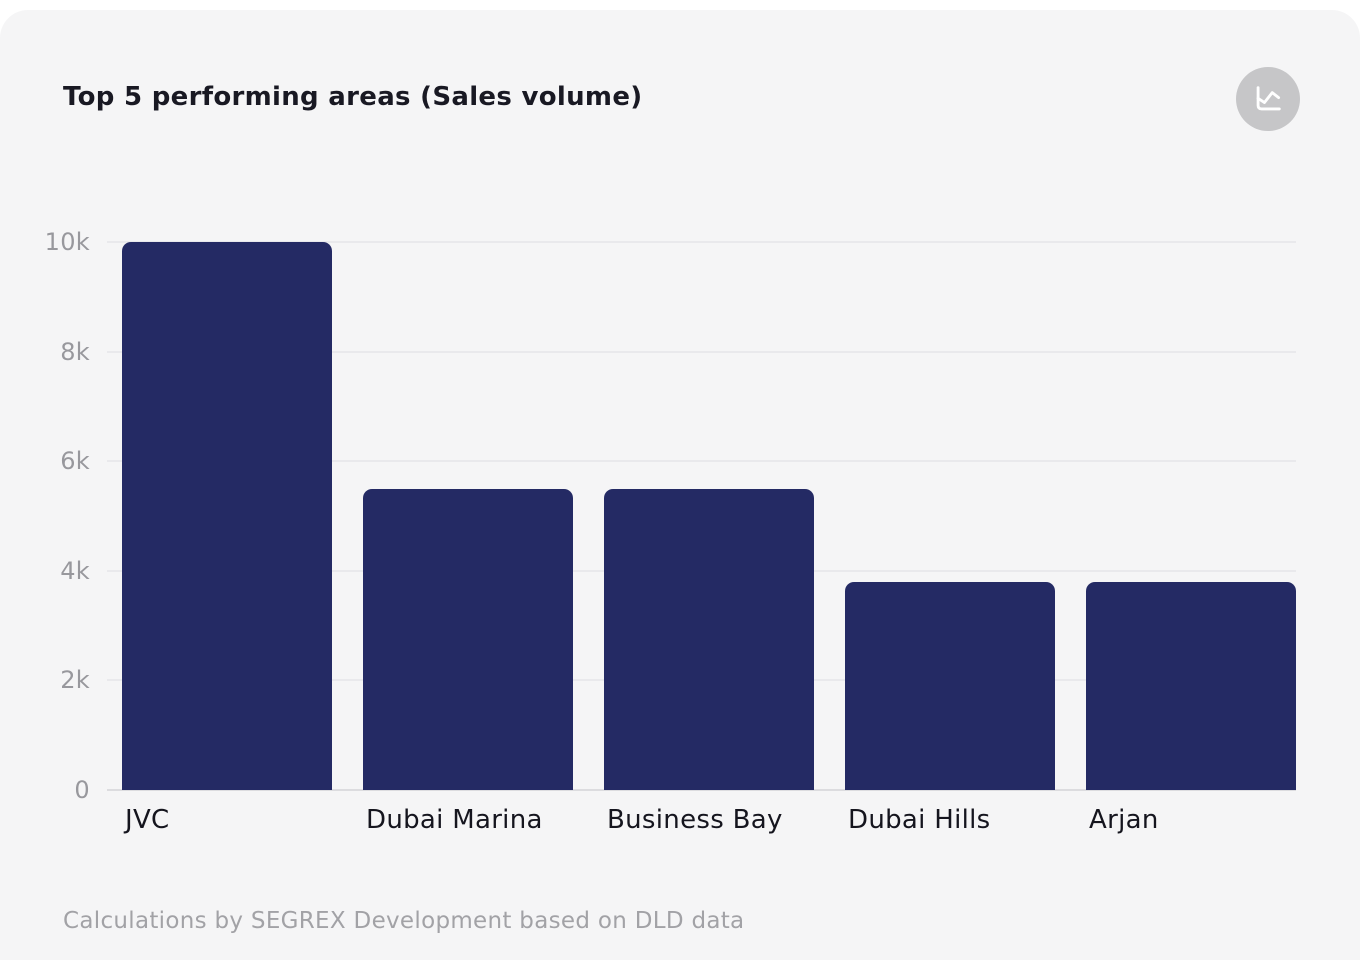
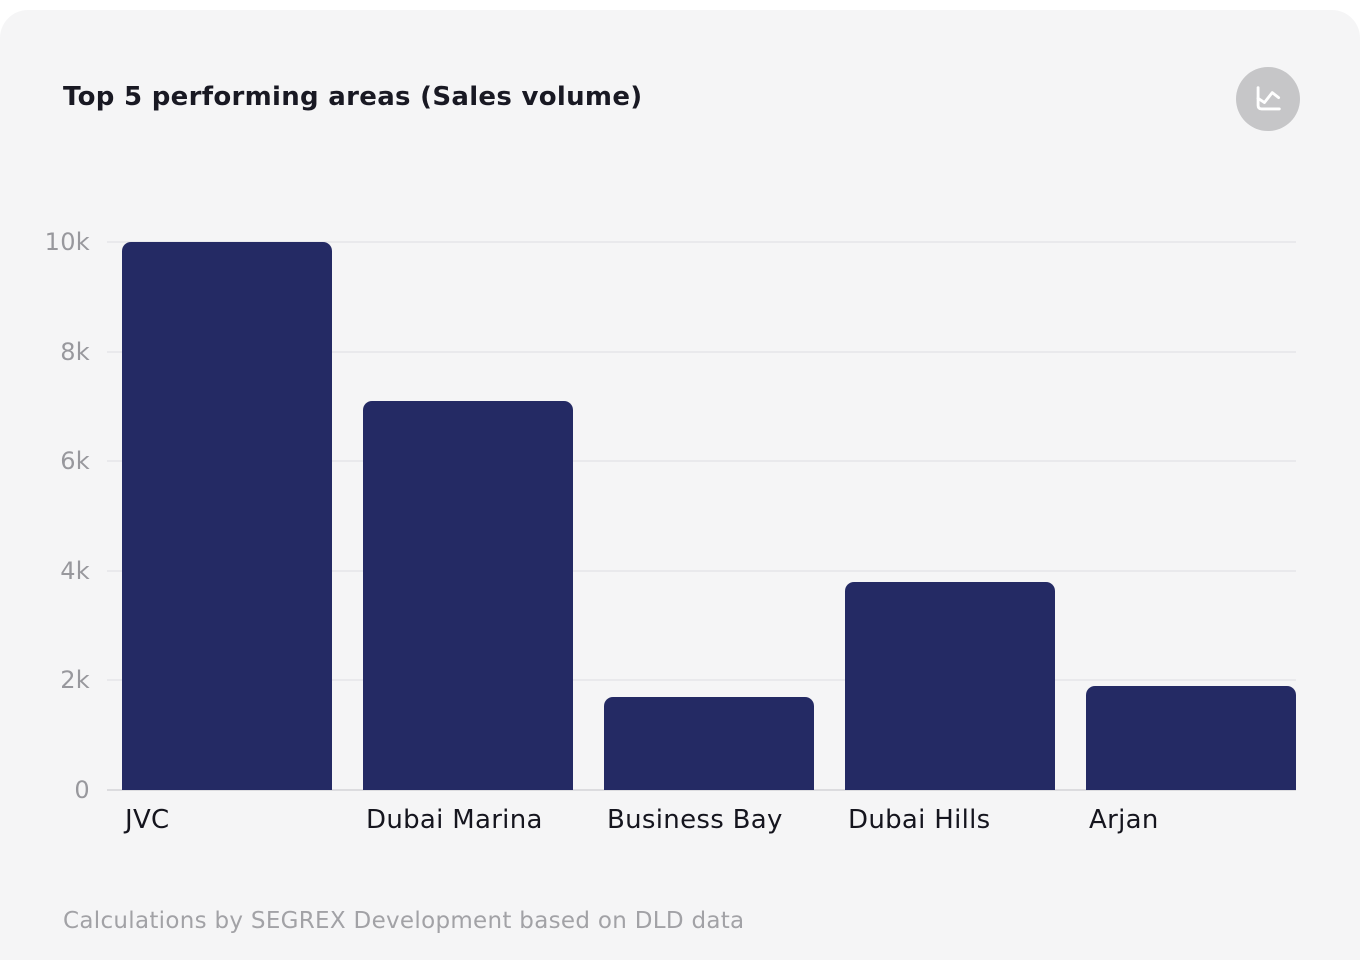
Dubai Marina: 5.5k -> 7.1k
Business Bay: 5.5k -> 1.7k
Arjan: 3.8k -> 1.9k
